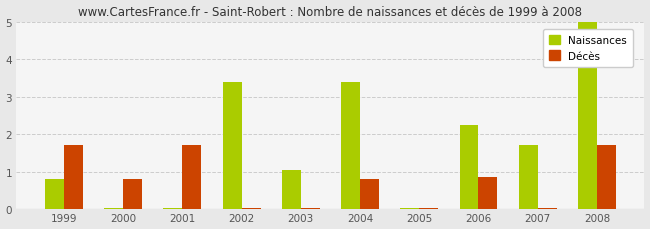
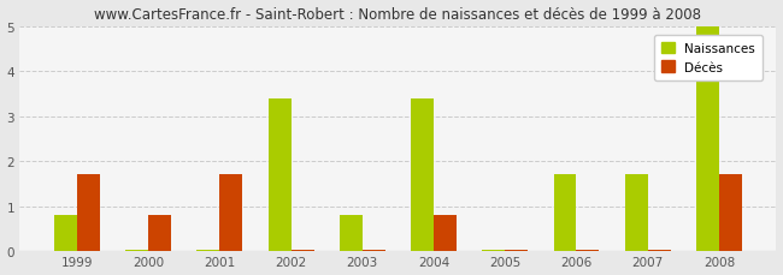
Naissances/2003: 1.05 -> 0.80
Naissances/2006: 2.25 -> 1.70
Décès/2006: 0.85 -> 0.04
